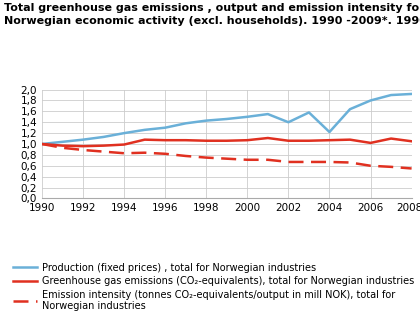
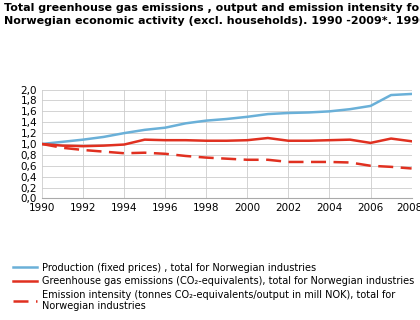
Production (fixed prices) , total for Norwegian industries/2002: 1,40 -> 1,57
Production (fixed prices) , total for Norwegian industries/2004: 1,22 -> 1,60
Production (fixed prices) , total for Norwegian industries/2006: 1,80 -> 1,70
